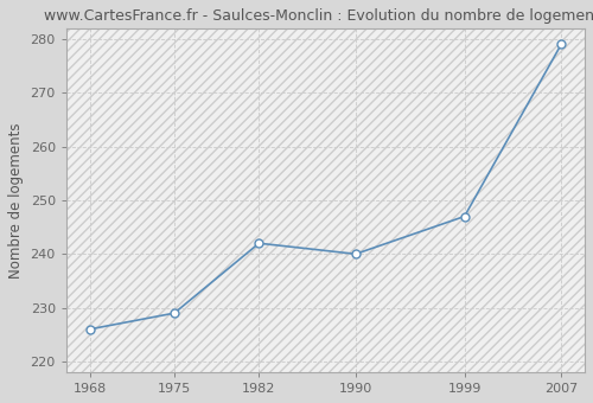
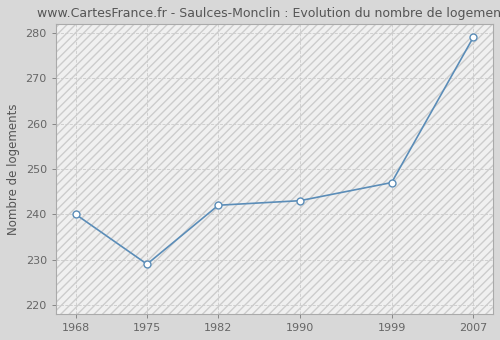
1968: 226 -> 240
1990: 240 -> 243
